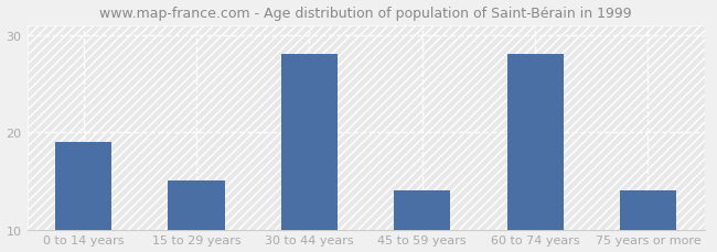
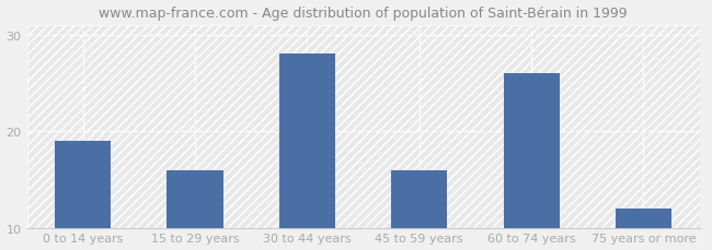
15 to 29 years: 15 -> 16
45 to 59 years: 14 -> 16
60 to 74 years: 28 -> 26
75 years or more: 14 -> 12
